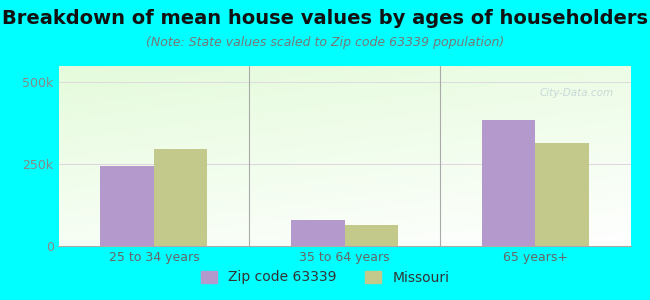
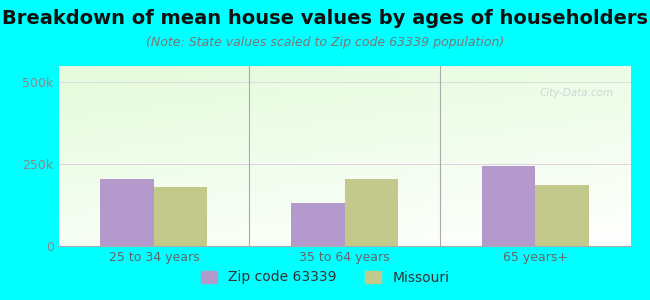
Zip code 63339/25 to 34 years: 245k -> 205k
Missouri/25 to 34 years: 295k -> 180k
Zip code 63339/35 to 64 years: 80k -> 130k
Missouri/35 to 64 years: 65k -> 205k
Zip code 63339/65 years+: 385k -> 245k
Missouri/65 years+: 315k -> 185k
